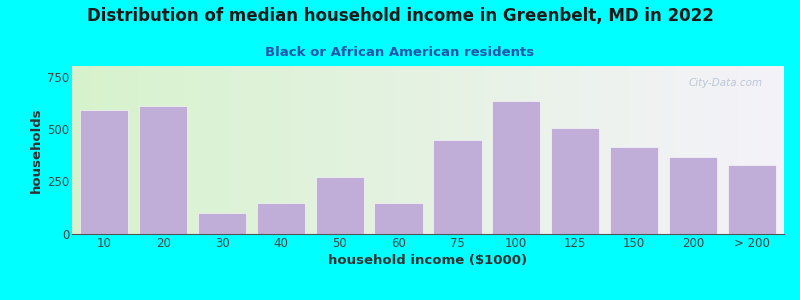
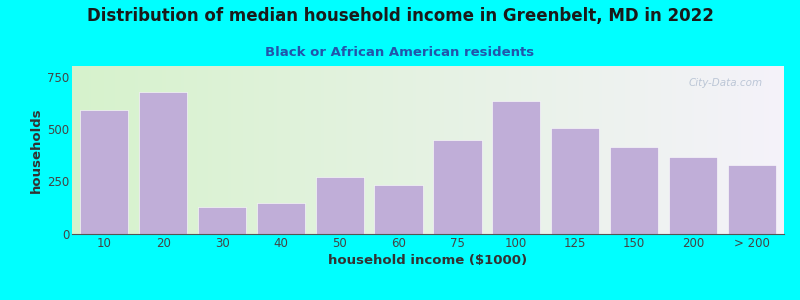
20: 610 -> 675
30: 100 -> 130
60: 148 -> 235
